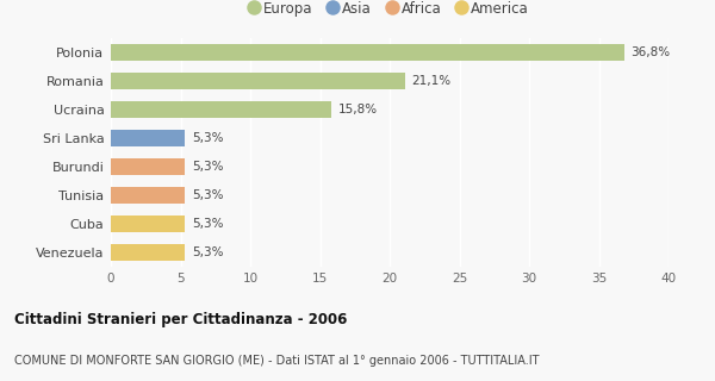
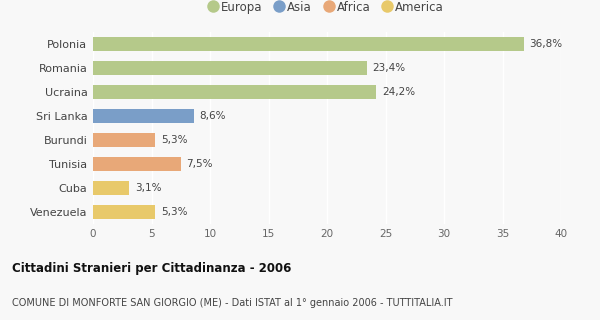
Romania: 21,1% -> 23,4%
Ucraina: 15,8% -> 24,2%
Sri Lanka: 5,3% -> 8,6%
Tunisia: 5,3% -> 7,5%
Cuba: 5,3% -> 3,1%
